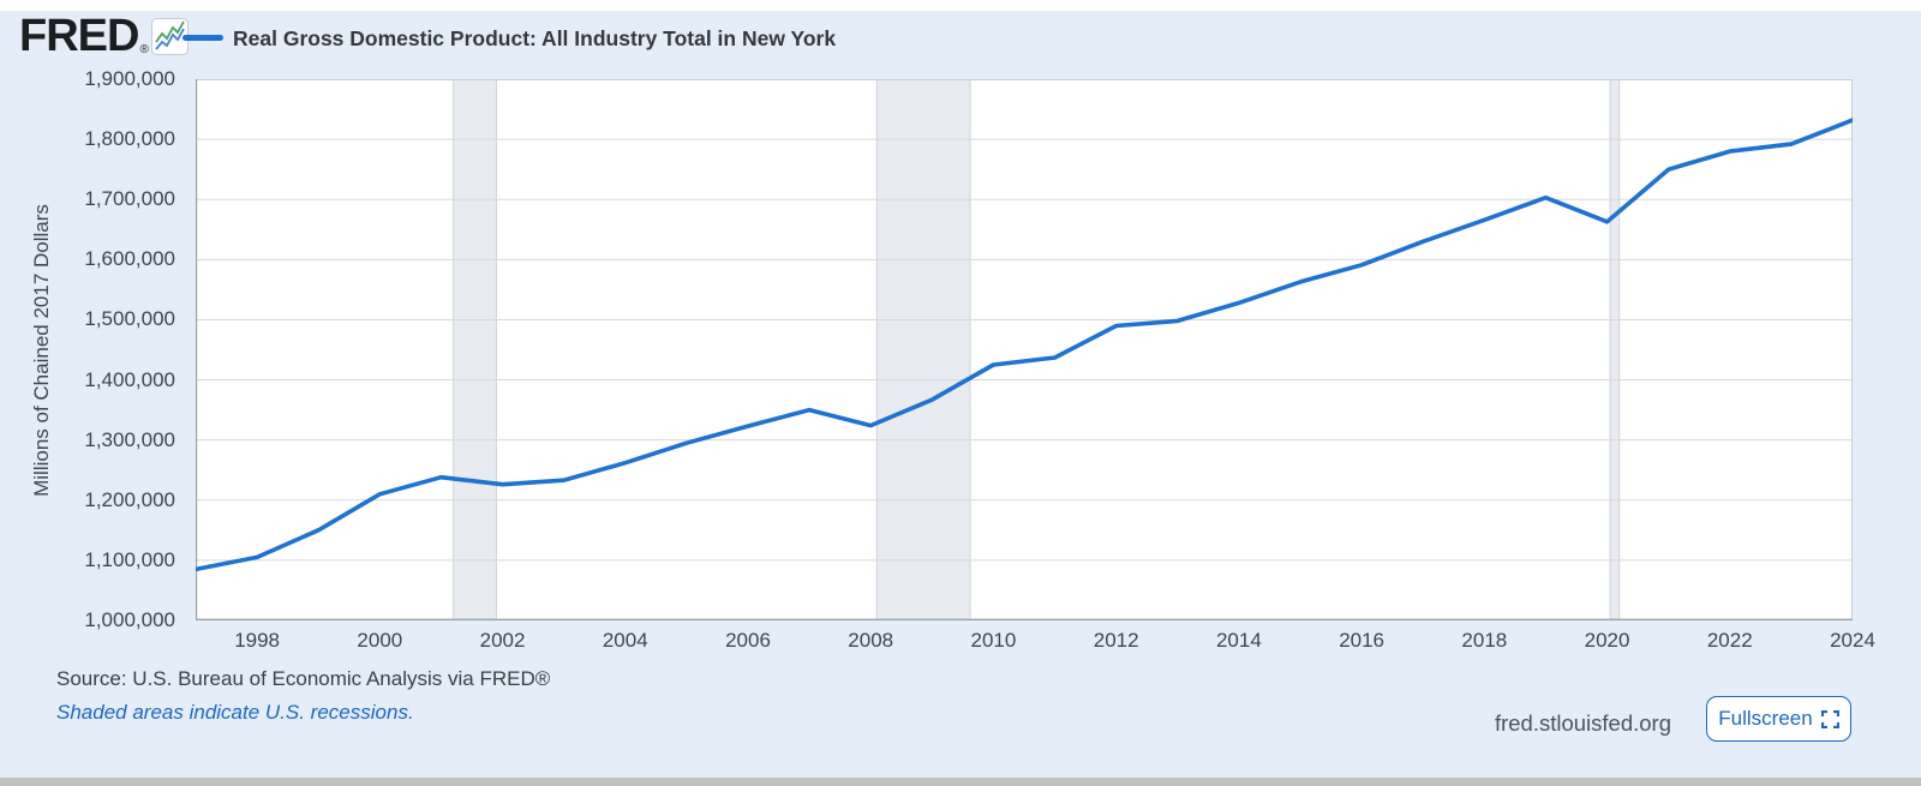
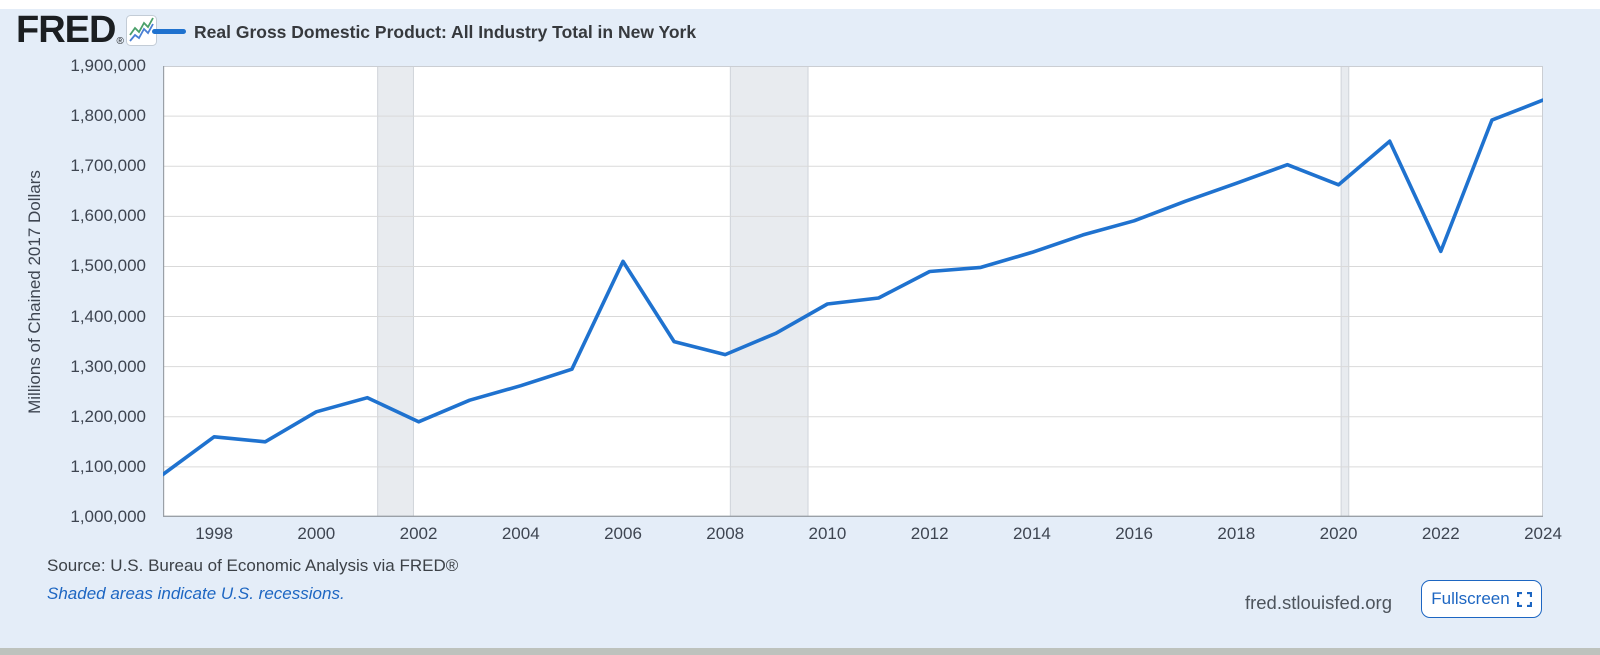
1998: 1100000 -> 1160000
2002: 1230000 -> 1190000
2006: 1320000 -> 1510000
2022: 1780000 -> 1530000
